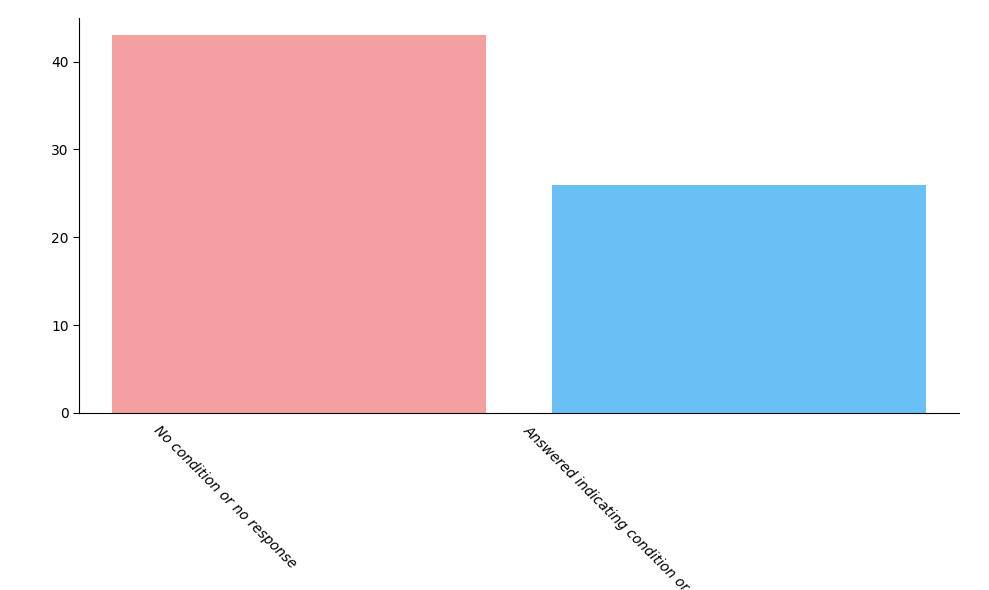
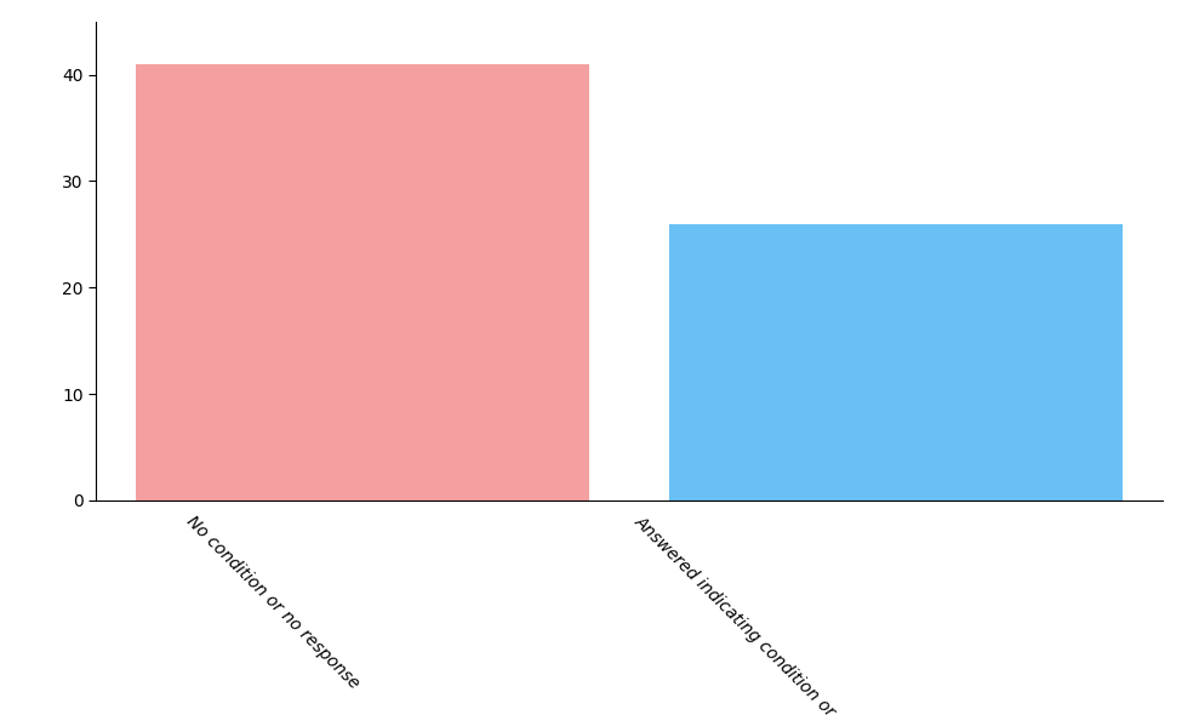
No condition or no response: 43 -> 41
